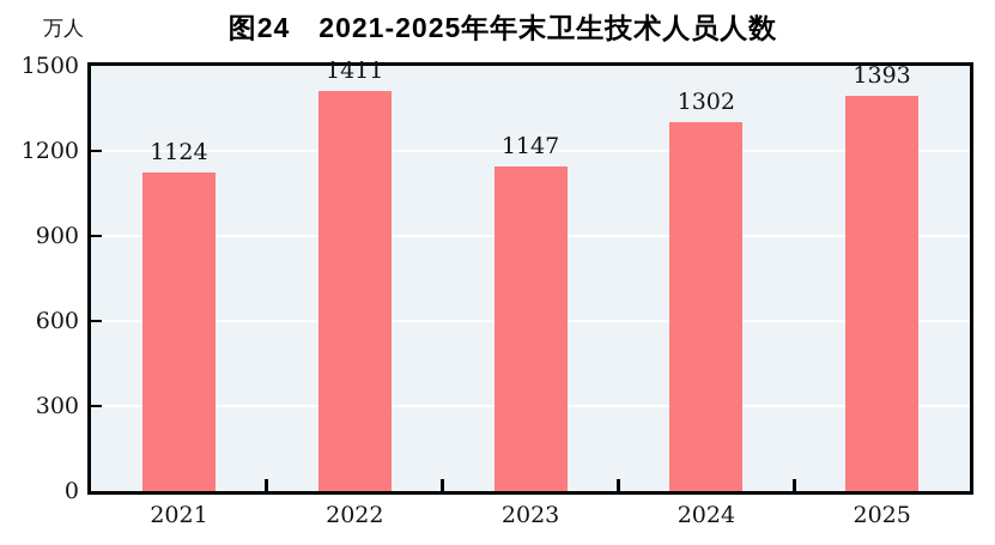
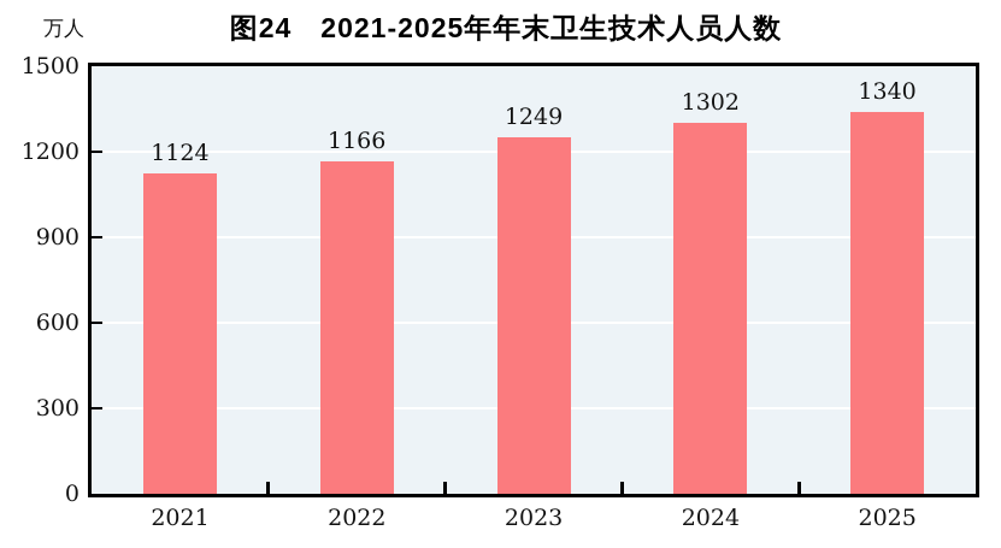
2022: 1411 -> 1166
2023: 1147 -> 1249
2025: 1393 -> 1340
